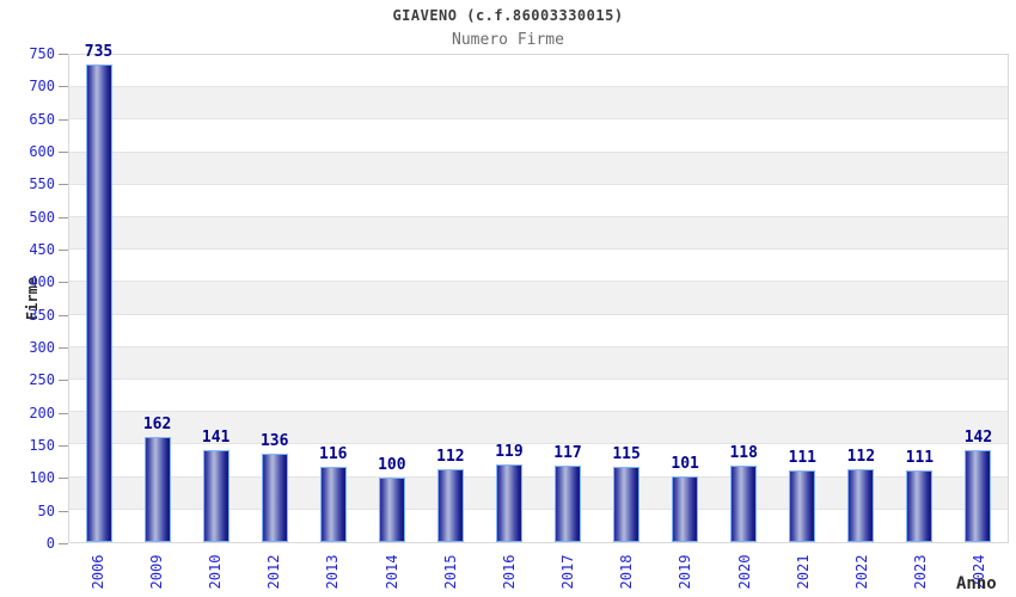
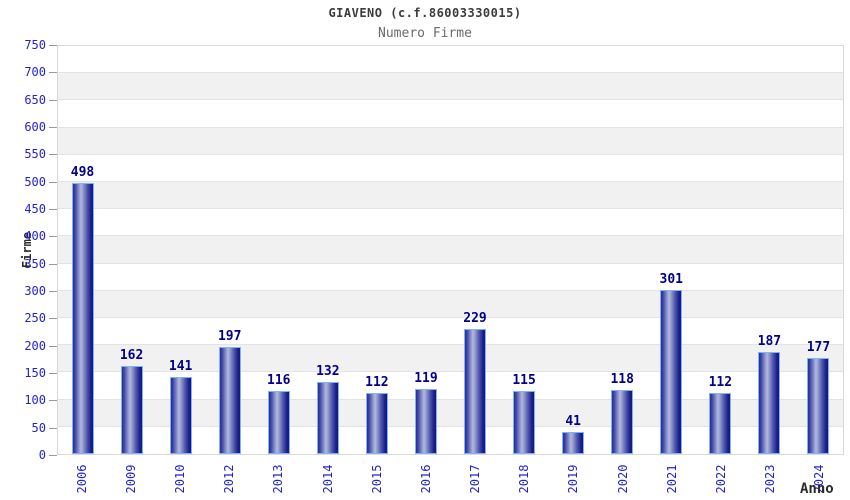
2006: 735 -> 498
2012: 136 -> 197
2014: 100 -> 132
2017: 117 -> 229
2019: 101 -> 41
2021: 111 -> 301
2023: 111 -> 187
2024: 142 -> 177
